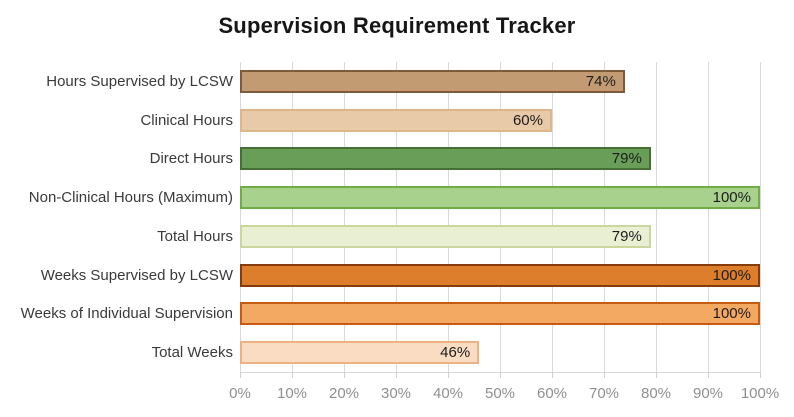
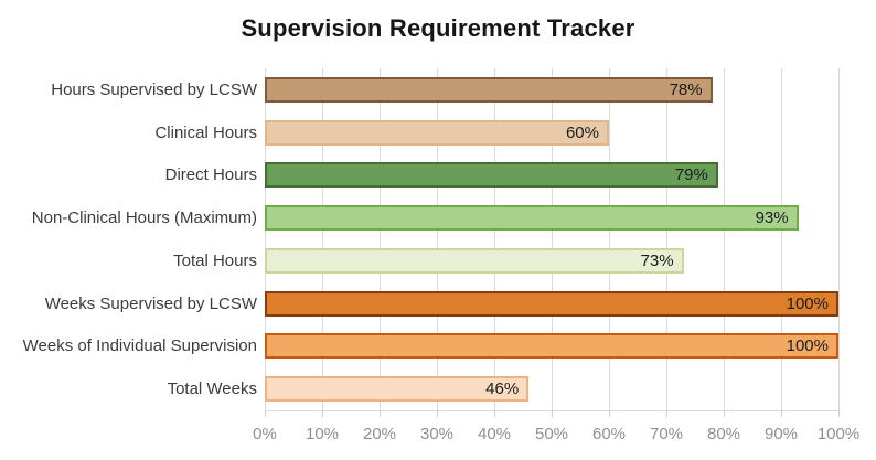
Hours Supervised by LCSW: 74% -> 78%
Non-Clinical Hours (Maximum): 100% -> 93%
Total Hours: 79% -> 73%
